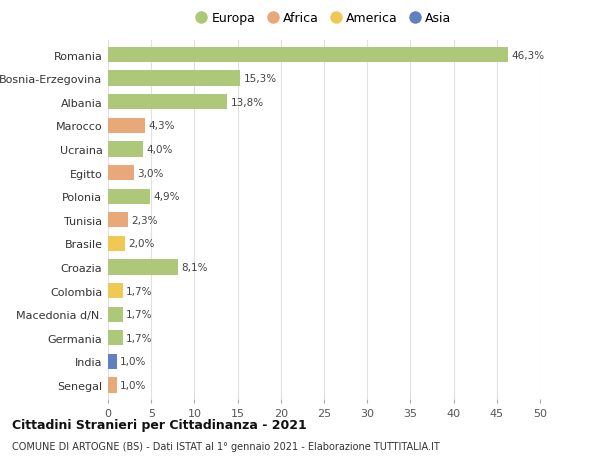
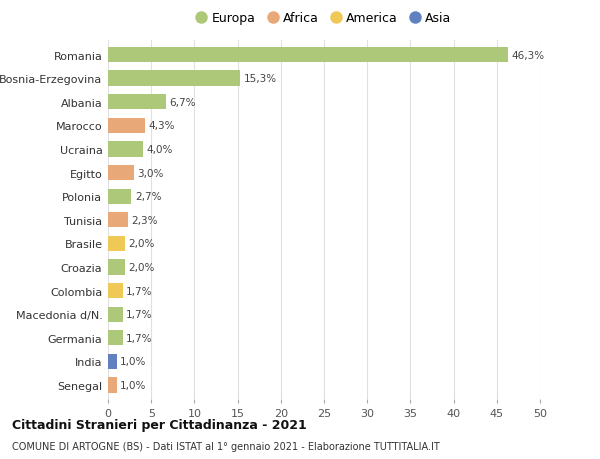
Albania: 13,8% -> 6,7%
Polonia: 4,9% -> 2,7%
Croazia: 8,1% -> 2,0%
